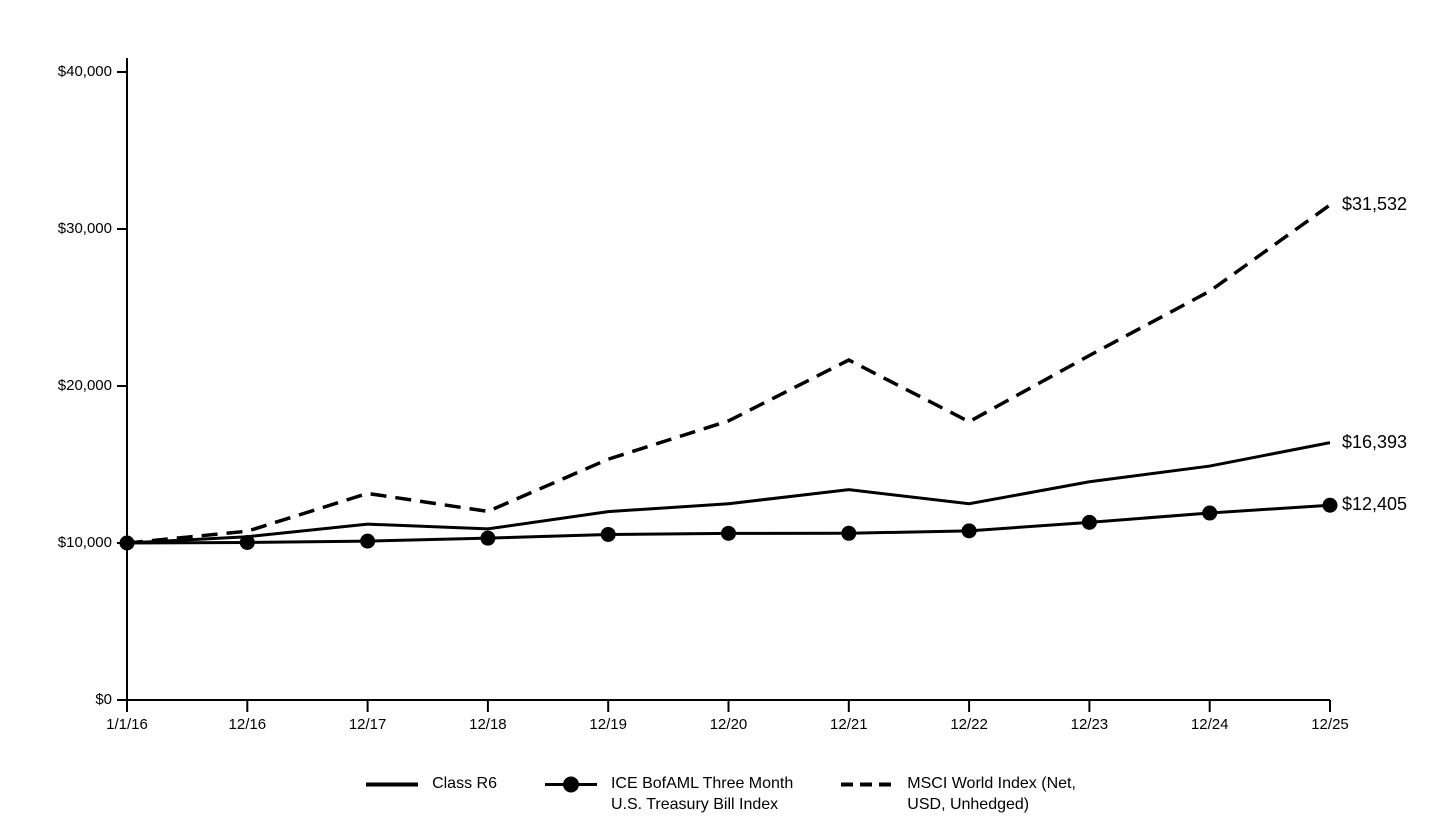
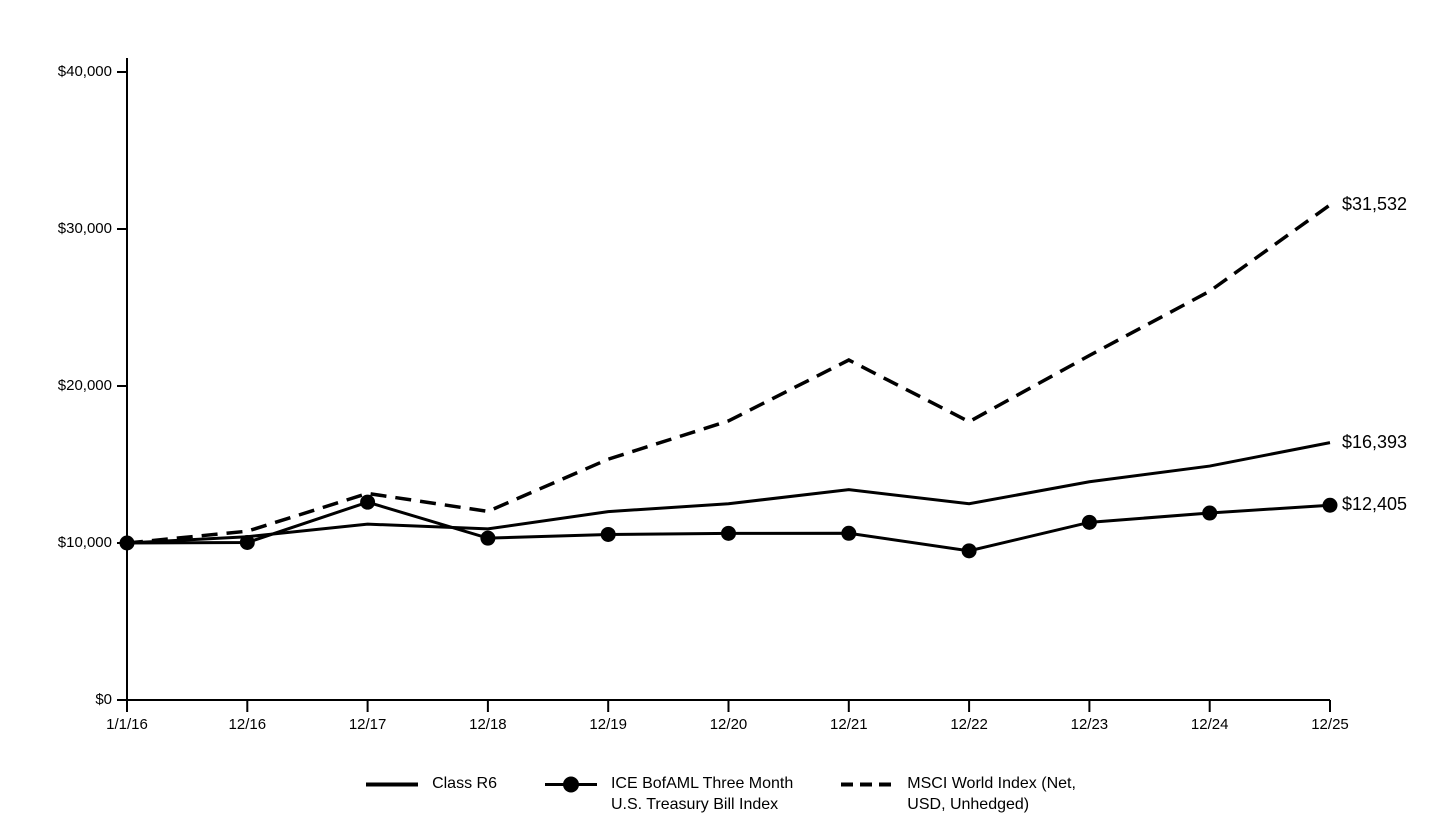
ICE BofAML Three Month U.S. Treasury Bill Index/12/17: $10100 -> $12600
ICE BofAML Three Month U.S. Treasury Bill Index/12/22: $10800 -> $9500
